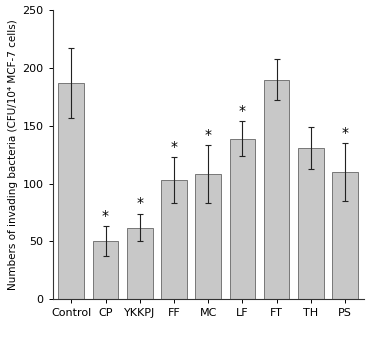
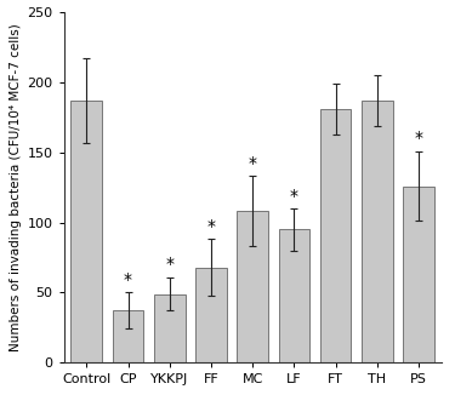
CP: 50 -> 37
YKKPJ: 62 -> 49
FF: 103 -> 68
LF: 139 -> 95
FT: 190 -> 181
TH: 131 -> 187
PS: 110 -> 126
